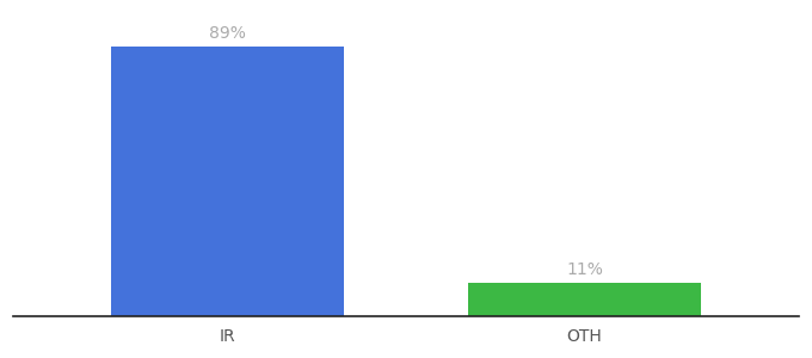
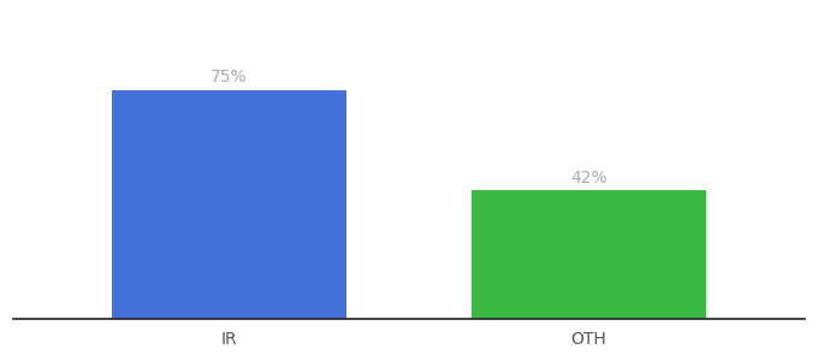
IR: 89% -> 75%
OTH: 11% -> 42%
